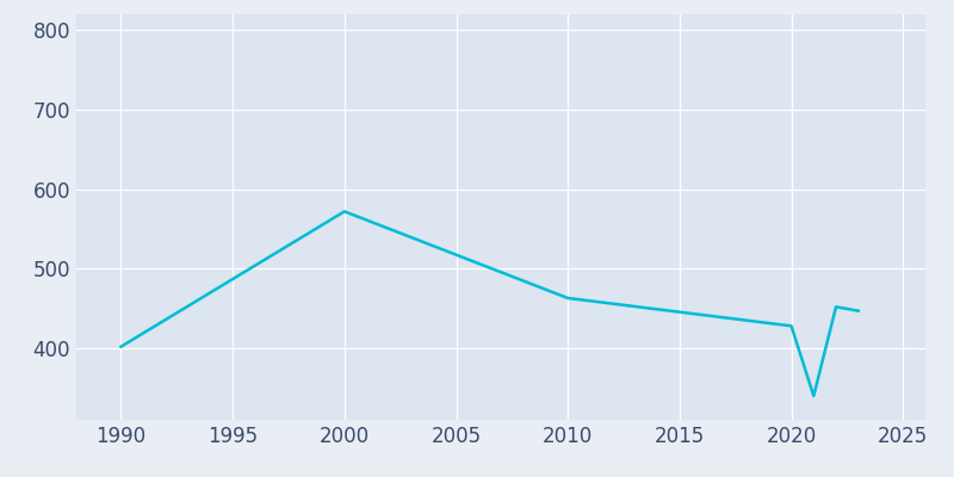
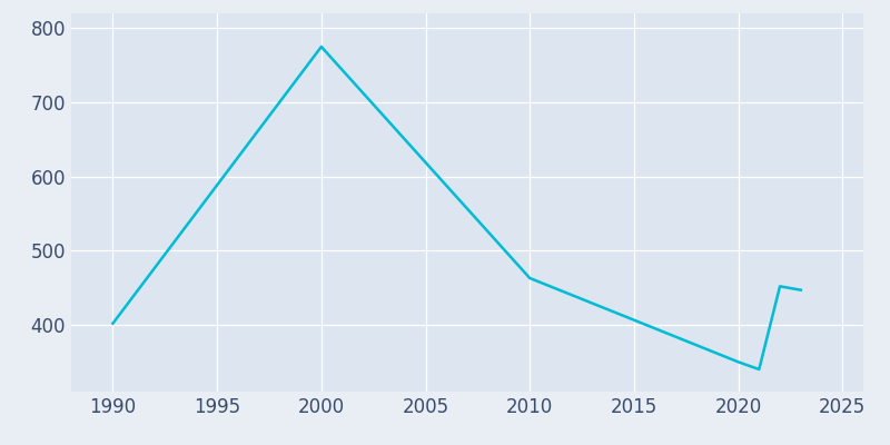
2000: 572 -> 775
2020: 428 -> 350
